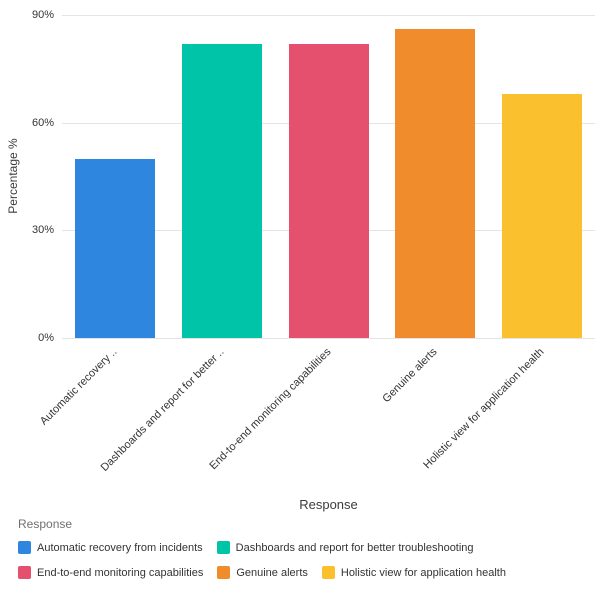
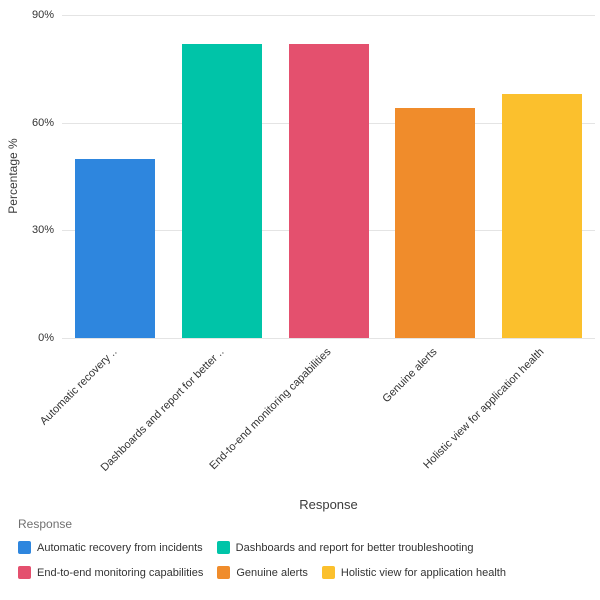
Genuine alerts: 86% -> 64%
